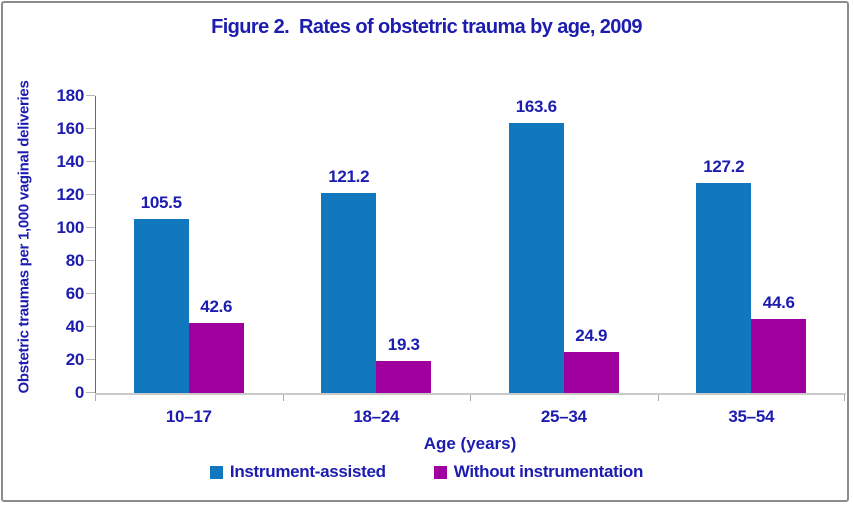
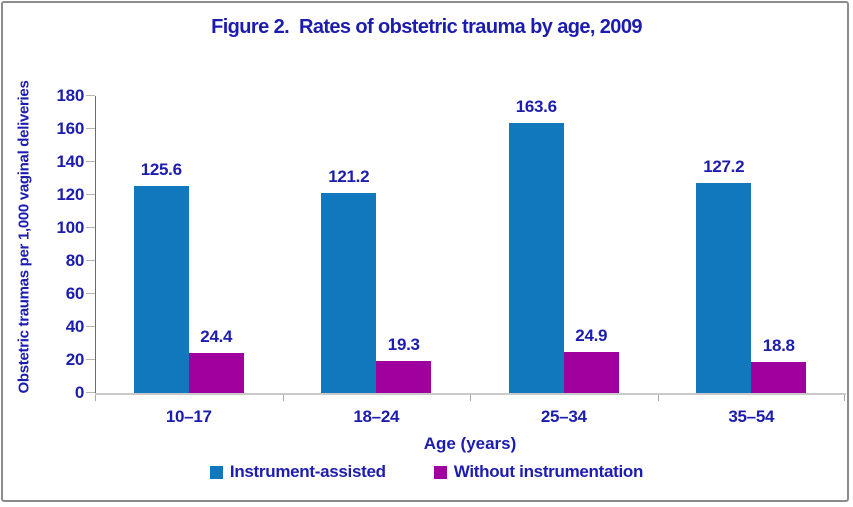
Instrument-assisted/10–17: 105.5 -> 125.6
Without instrumentation/10–17: 42.6 -> 24.4
Without instrumentation/35–54: 44.6 -> 18.8
